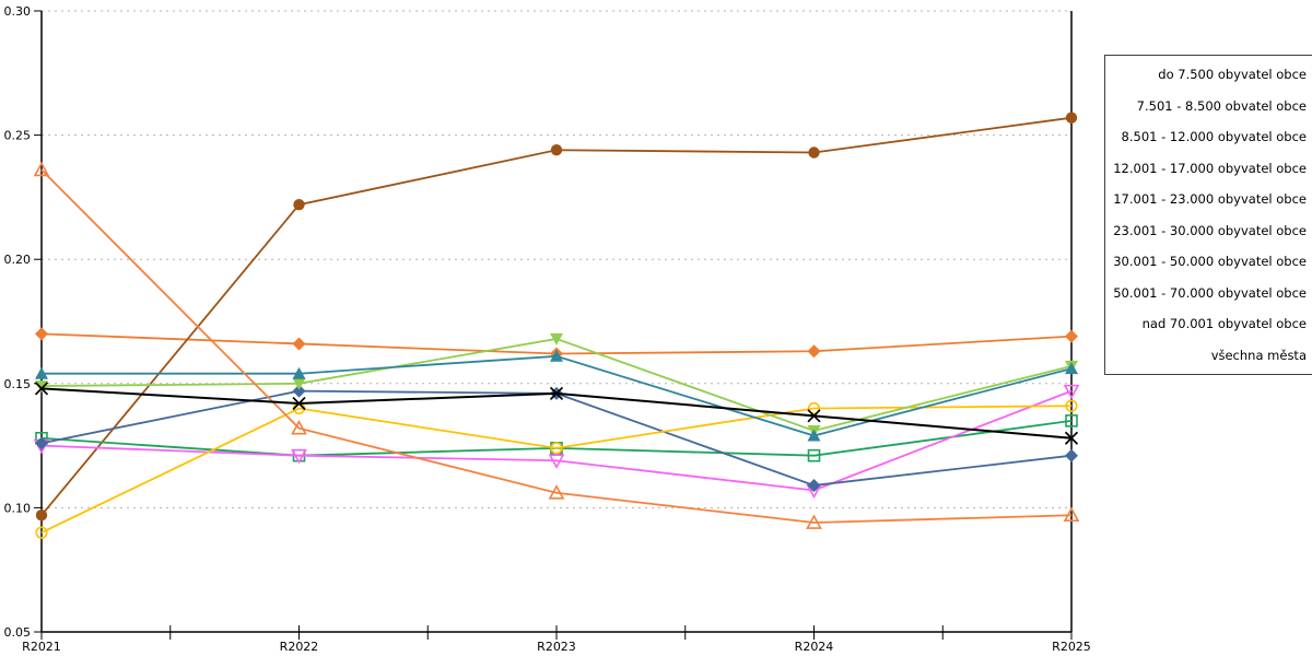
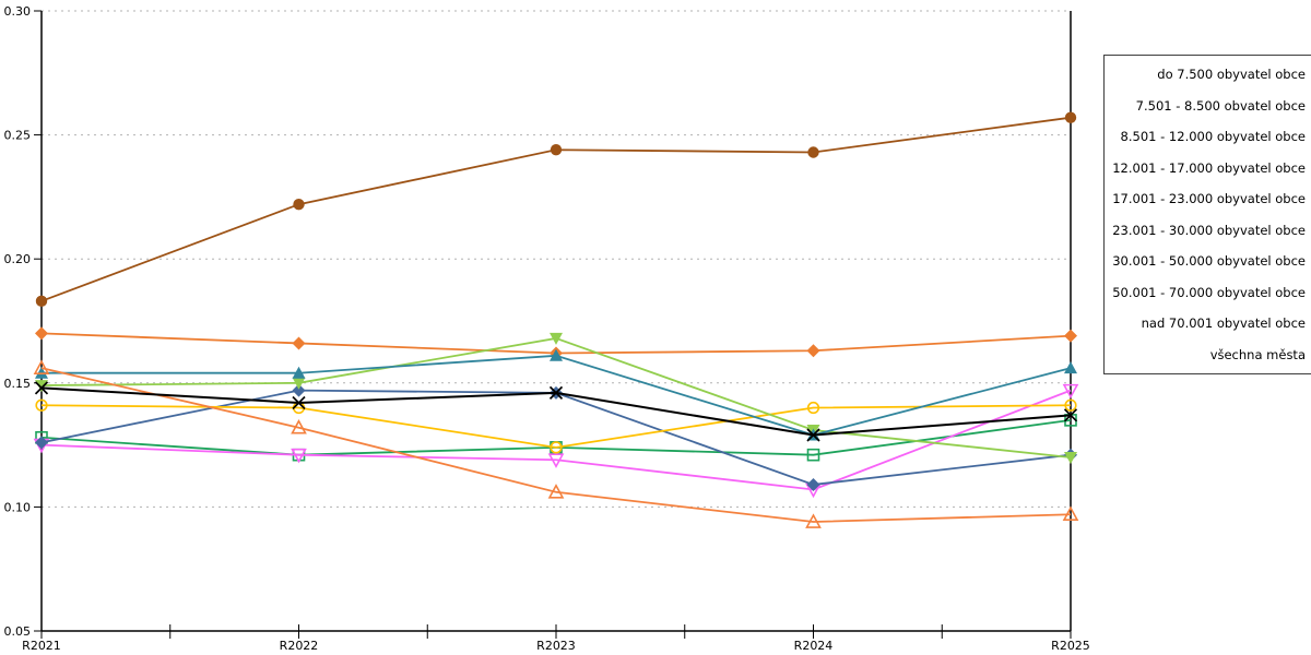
8.501 - 12.000 obyvatel obce/R2021: 0.090 -> 0.141
17.001 - 23.000 obyvatel obce/R2021: 0.236 -> 0.156
nad 70.001 obyvatel obce/R2021: 0.097 -> 0.183
všechna města/R2024: 0.137 -> 0.129
30.001 - 50.000 obyvatel obce/R2025: 0.157 -> 0.120
všechna města/R2025: 0.128 -> 0.137
